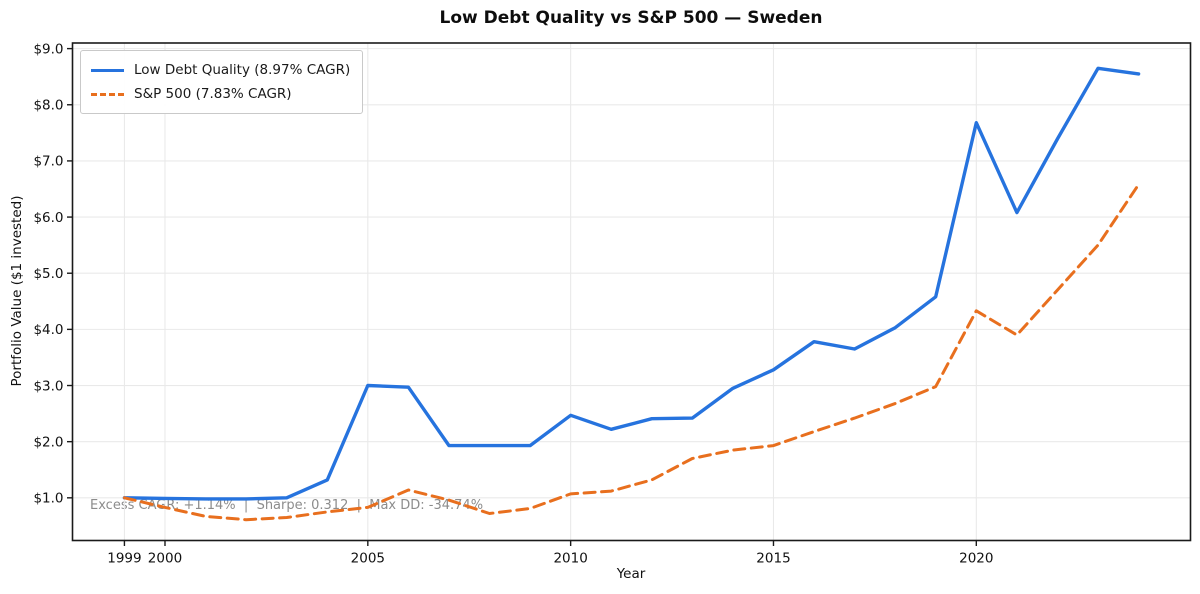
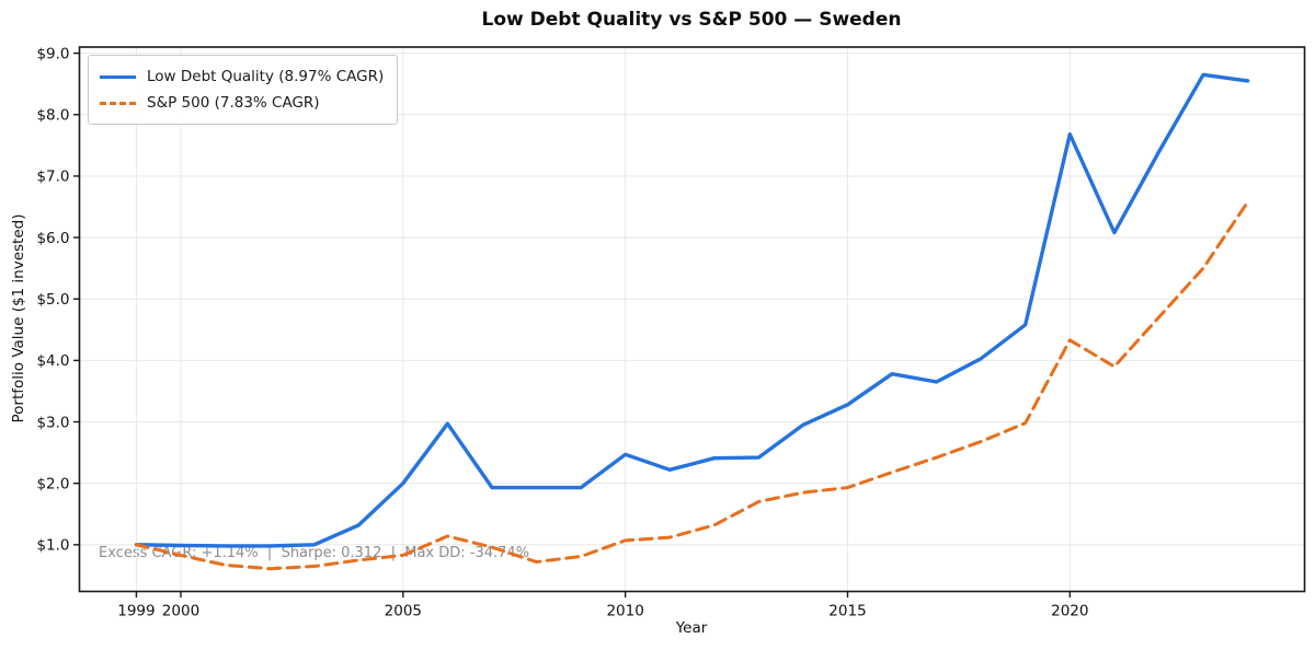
Low Debt Quality (8.97% CAGR)/2005: $3.0 -> $2.0
